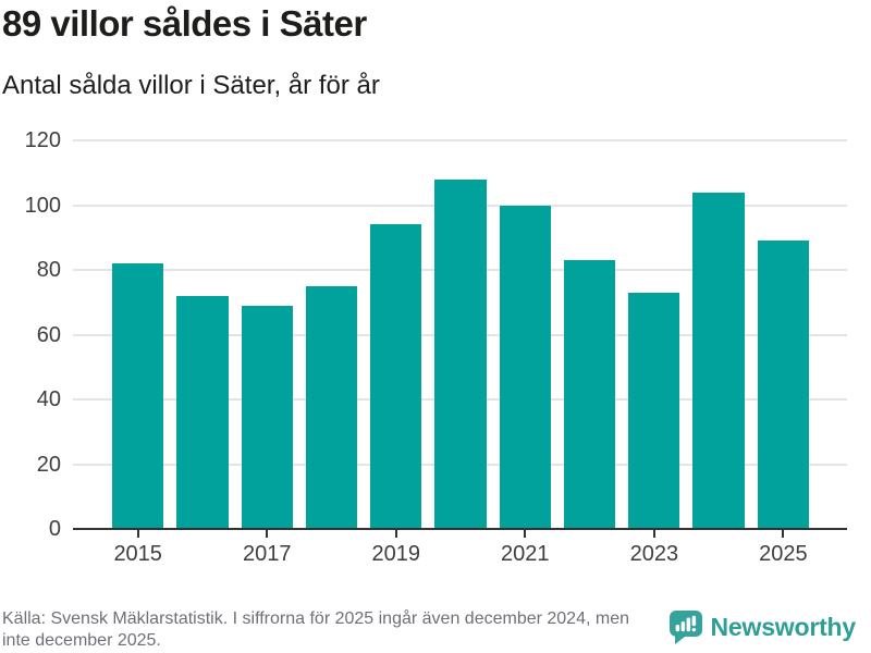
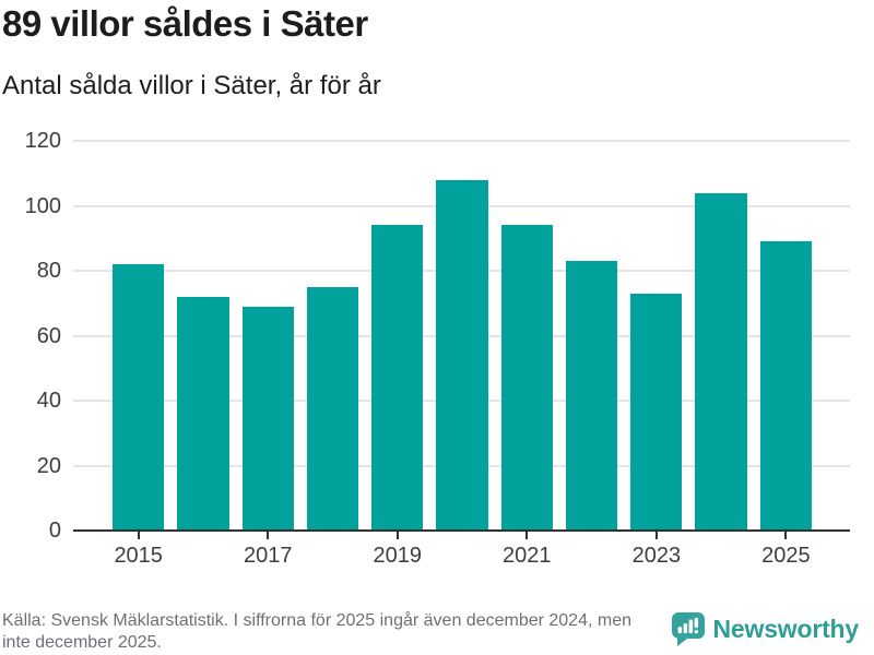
2021: 100 -> 94
